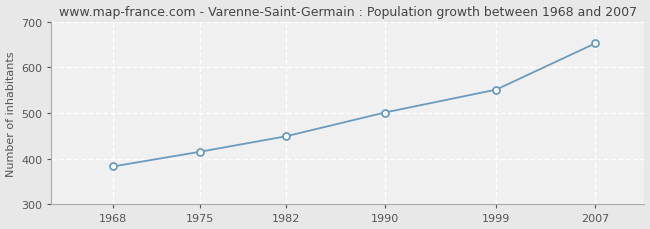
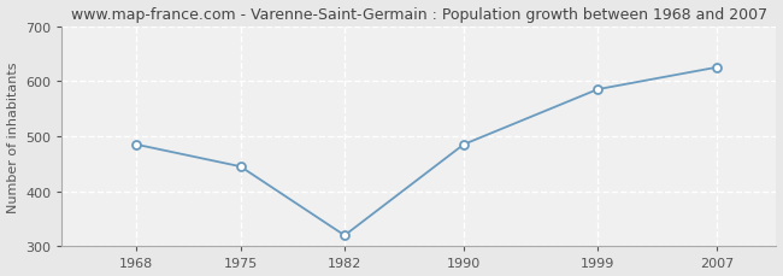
1968: 383 -> 485
1975: 415 -> 445
1982: 449 -> 320
1990: 501 -> 485
1999: 551 -> 585
2007: 652 -> 625
